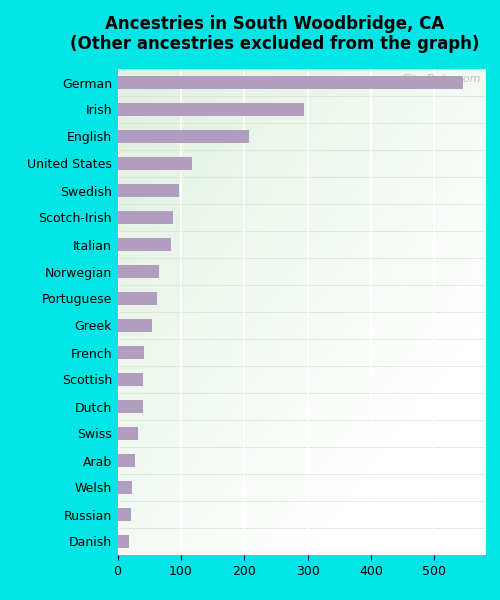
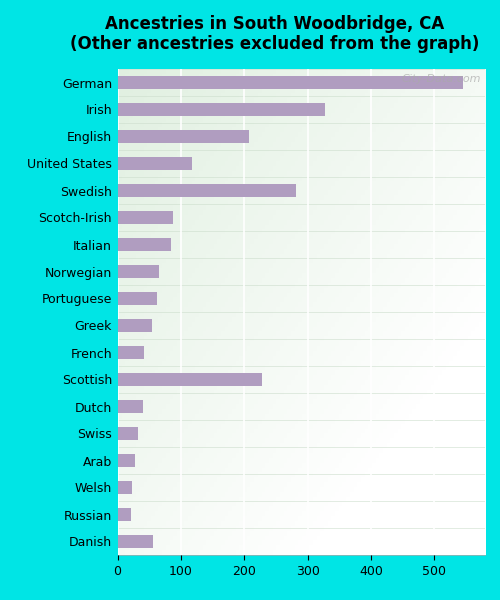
Irish: 295 -> 328
Swedish: 97 -> 282
Scottish: 40 -> 228
Danish: 18 -> 56
